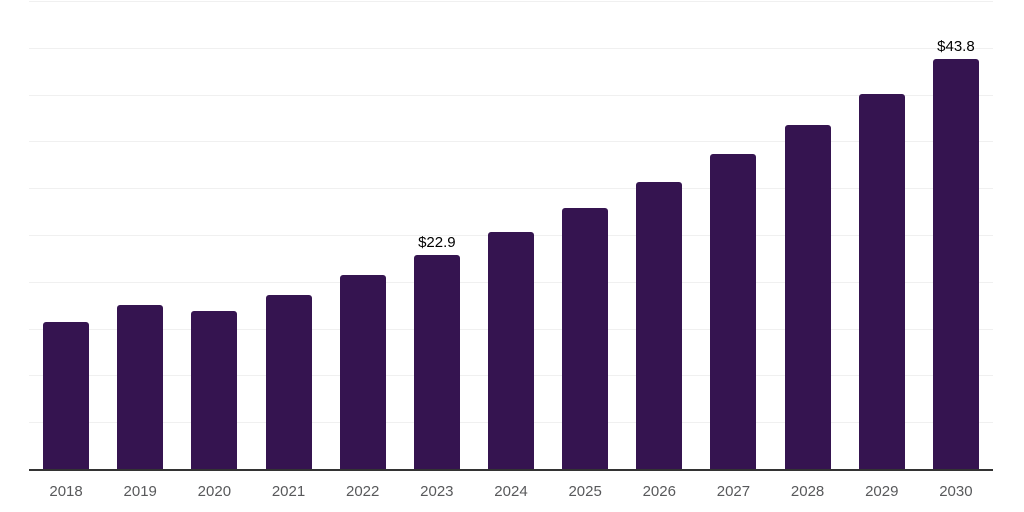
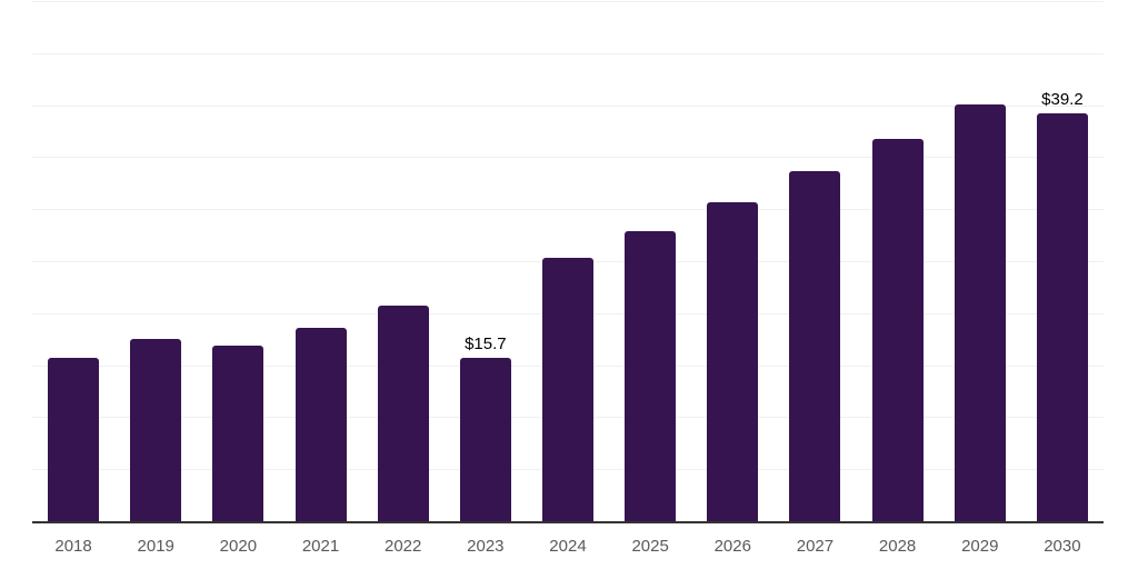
2023: $22.9 -> $15.7
2030: $43.8 -> $39.2
